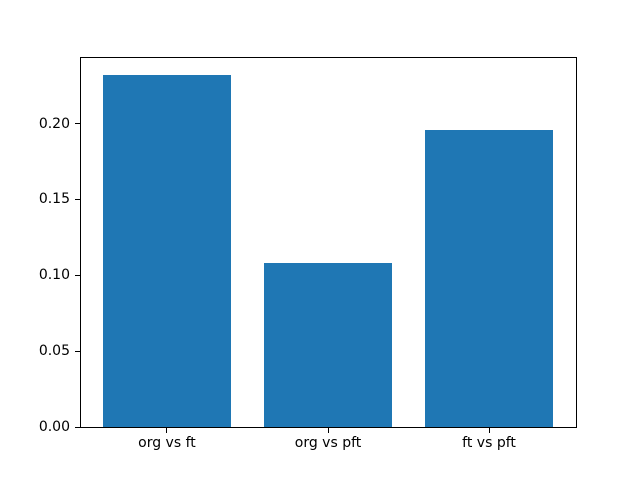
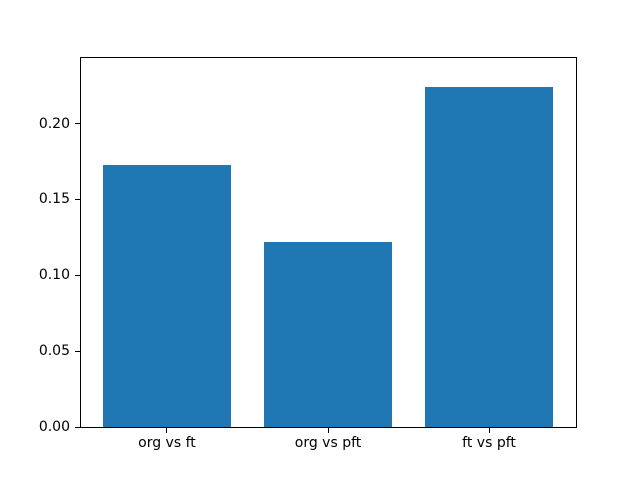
org vs ft: 0.232 -> 0.173
org vs pft: 0.108 -> 0.122
ft vs pft: 0.196 -> 0.224
